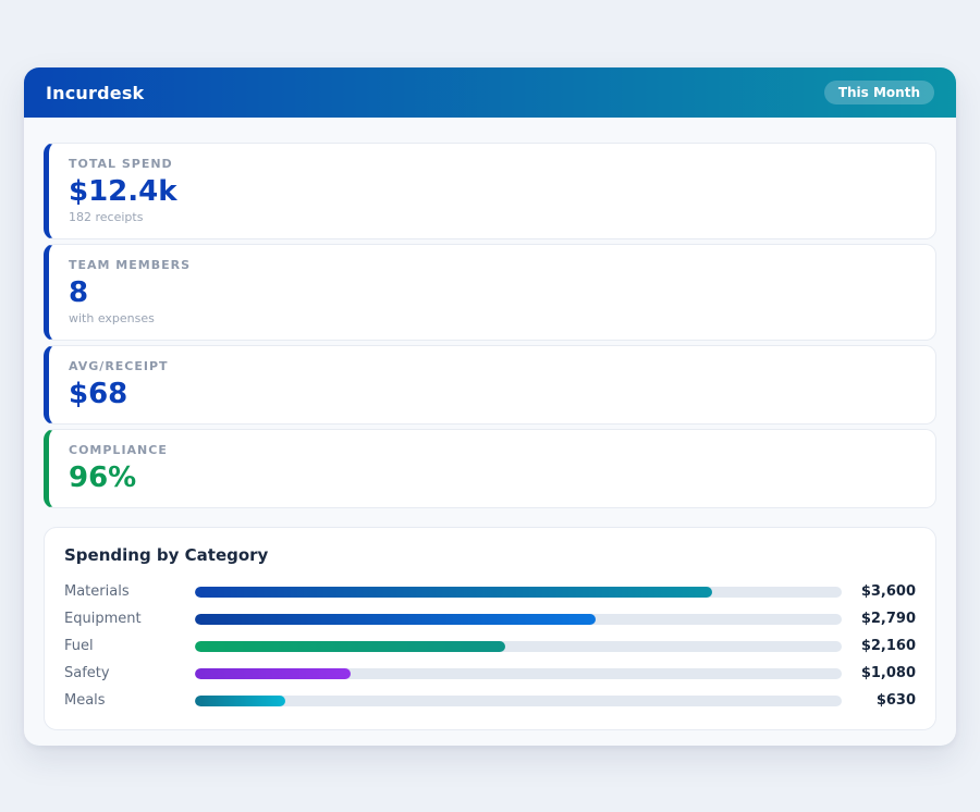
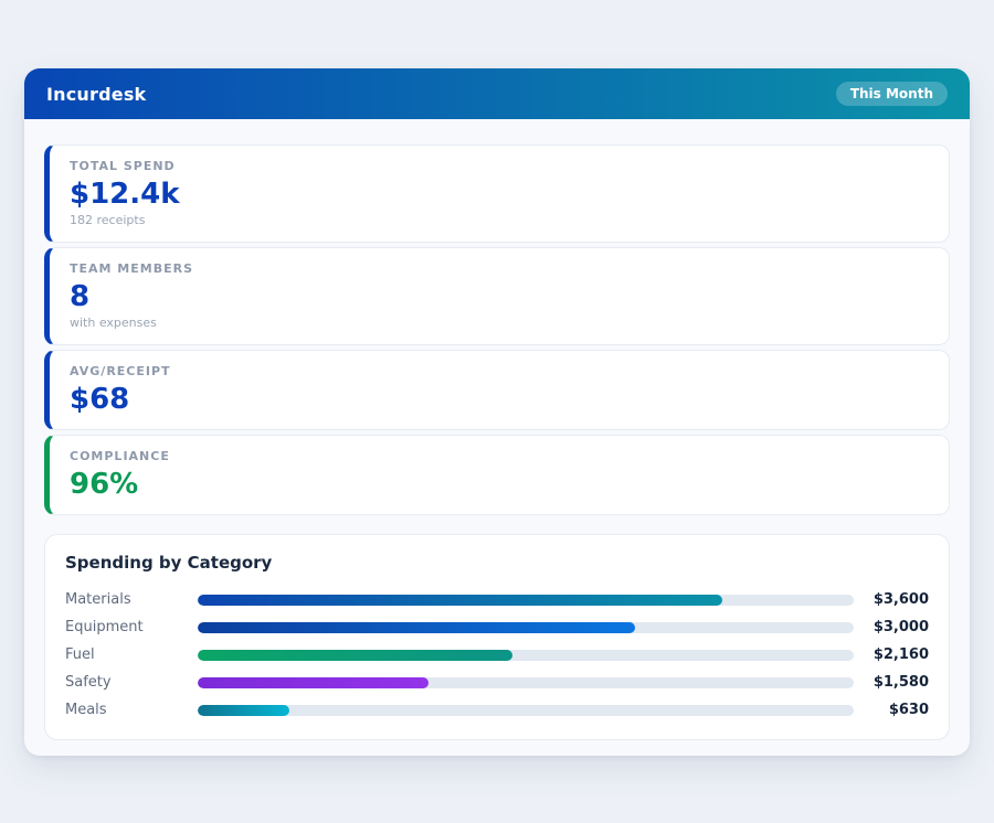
Equipment: $2,790 -> $3,000
Safety: $1,080 -> $1,580
